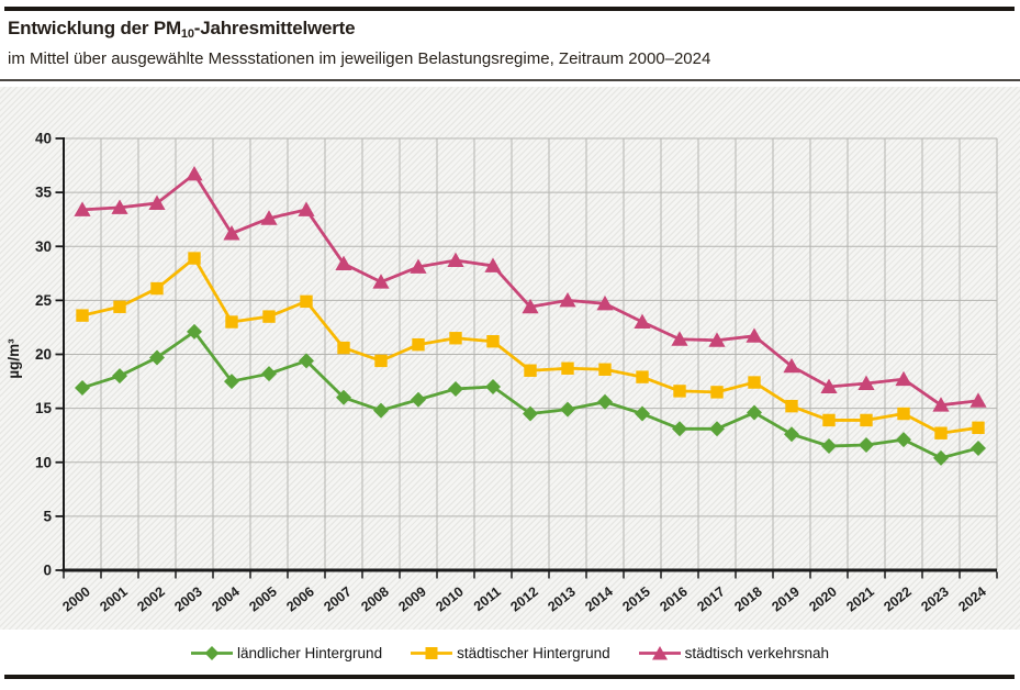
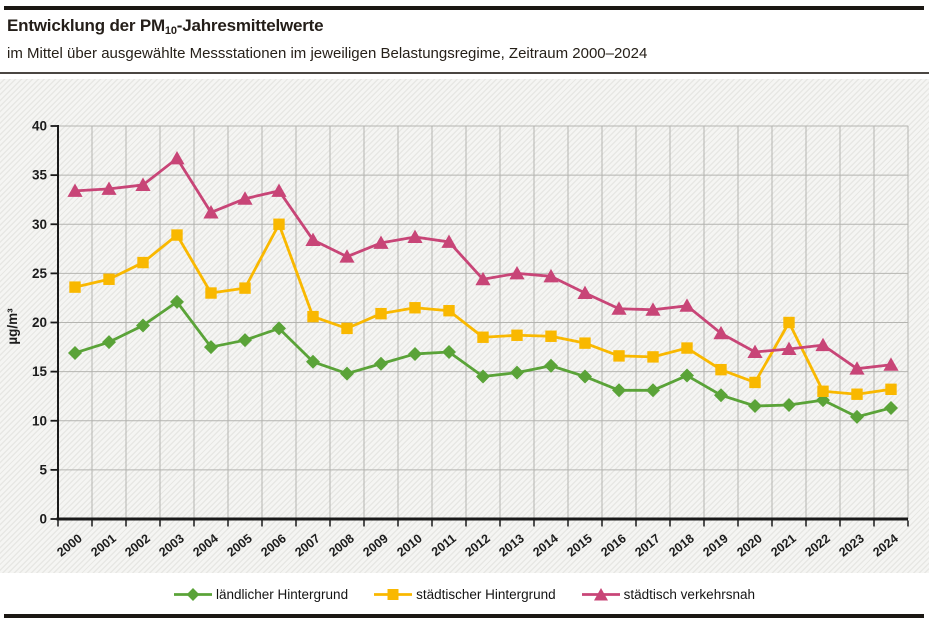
städtischer Hintergrund/2006: 25 -> 30
städtischer Hintergrund/2021: 14 -> 20
städtischer Hintergrund/2022: 14 -> 13
